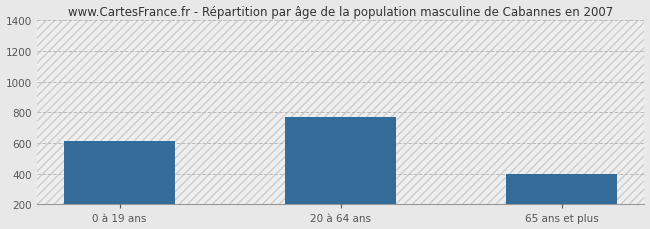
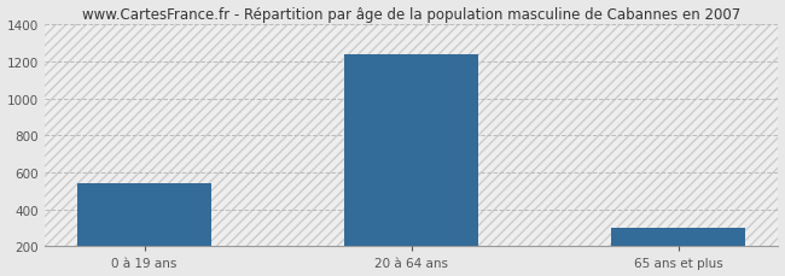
0 à 19 ans: 610 -> 540
20 à 64 ans: 770 -> 1240
65 ans et plus: 400 -> 300
